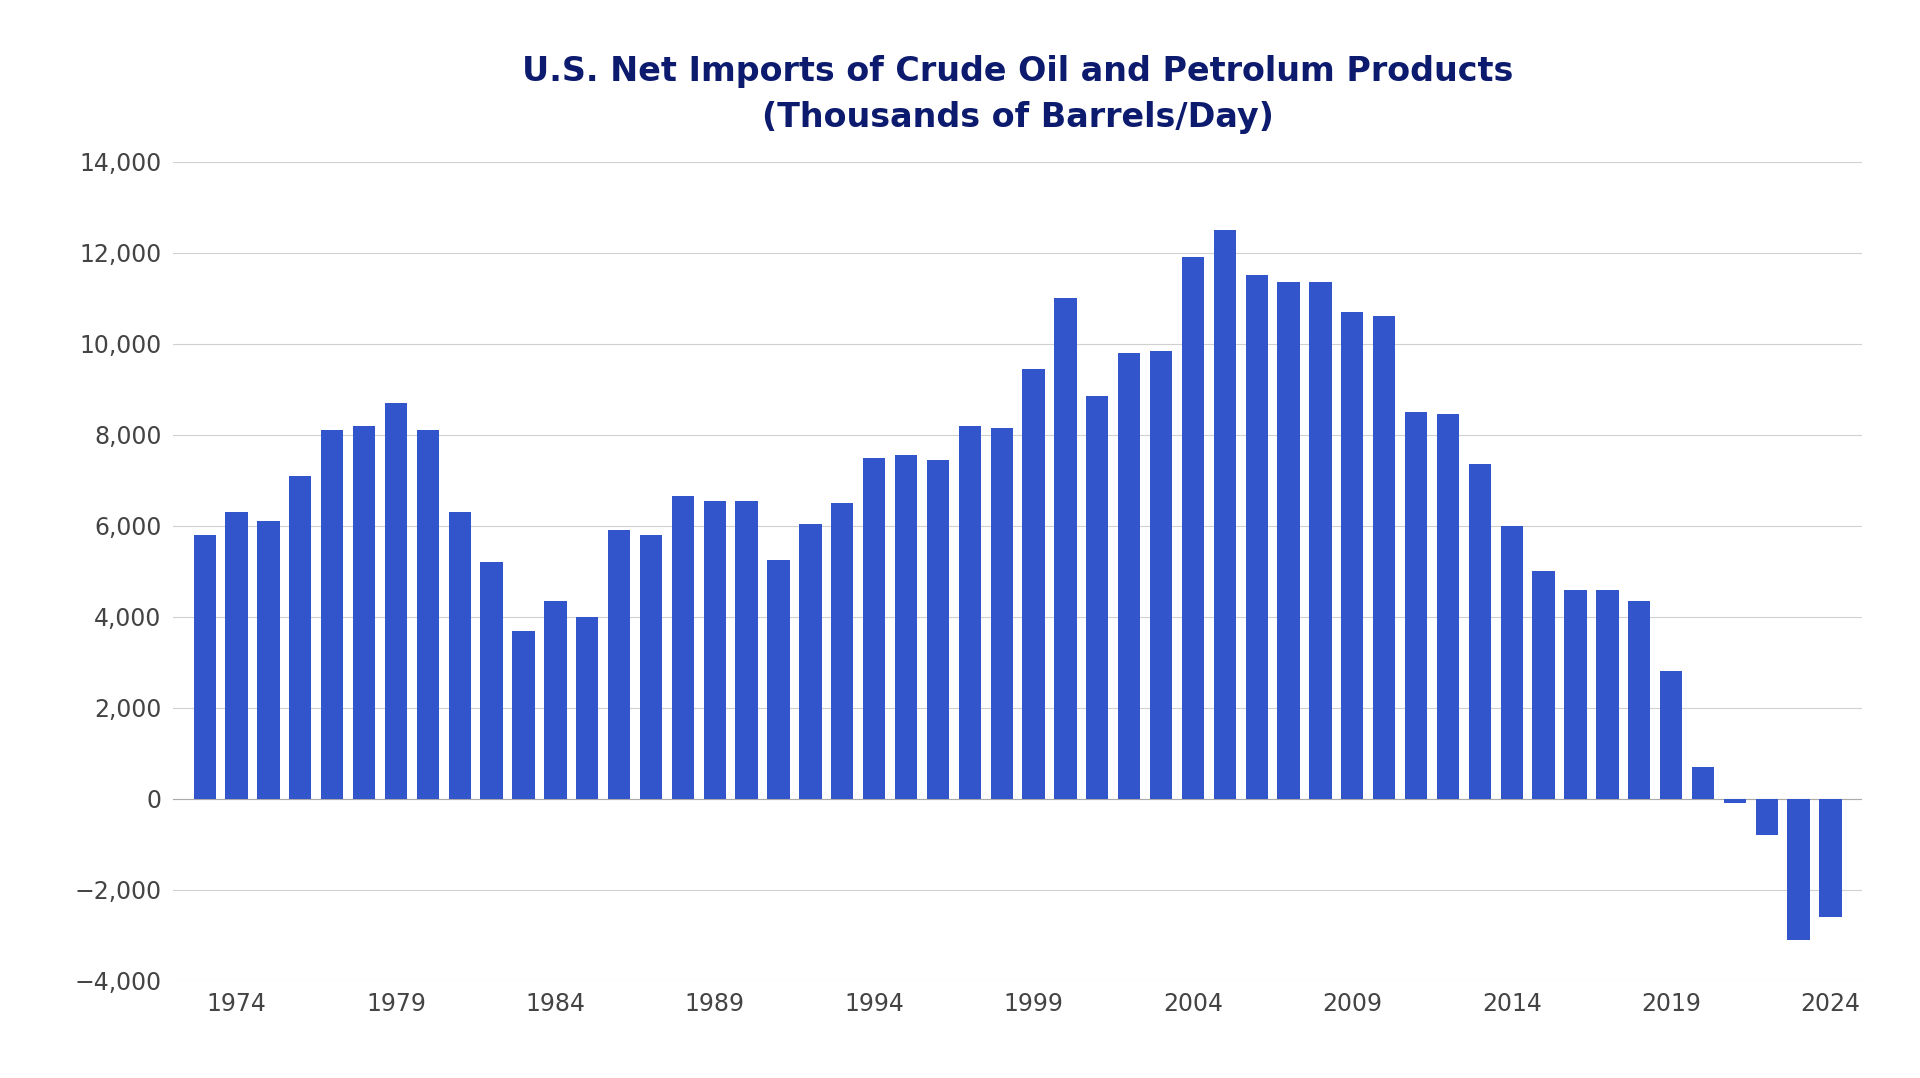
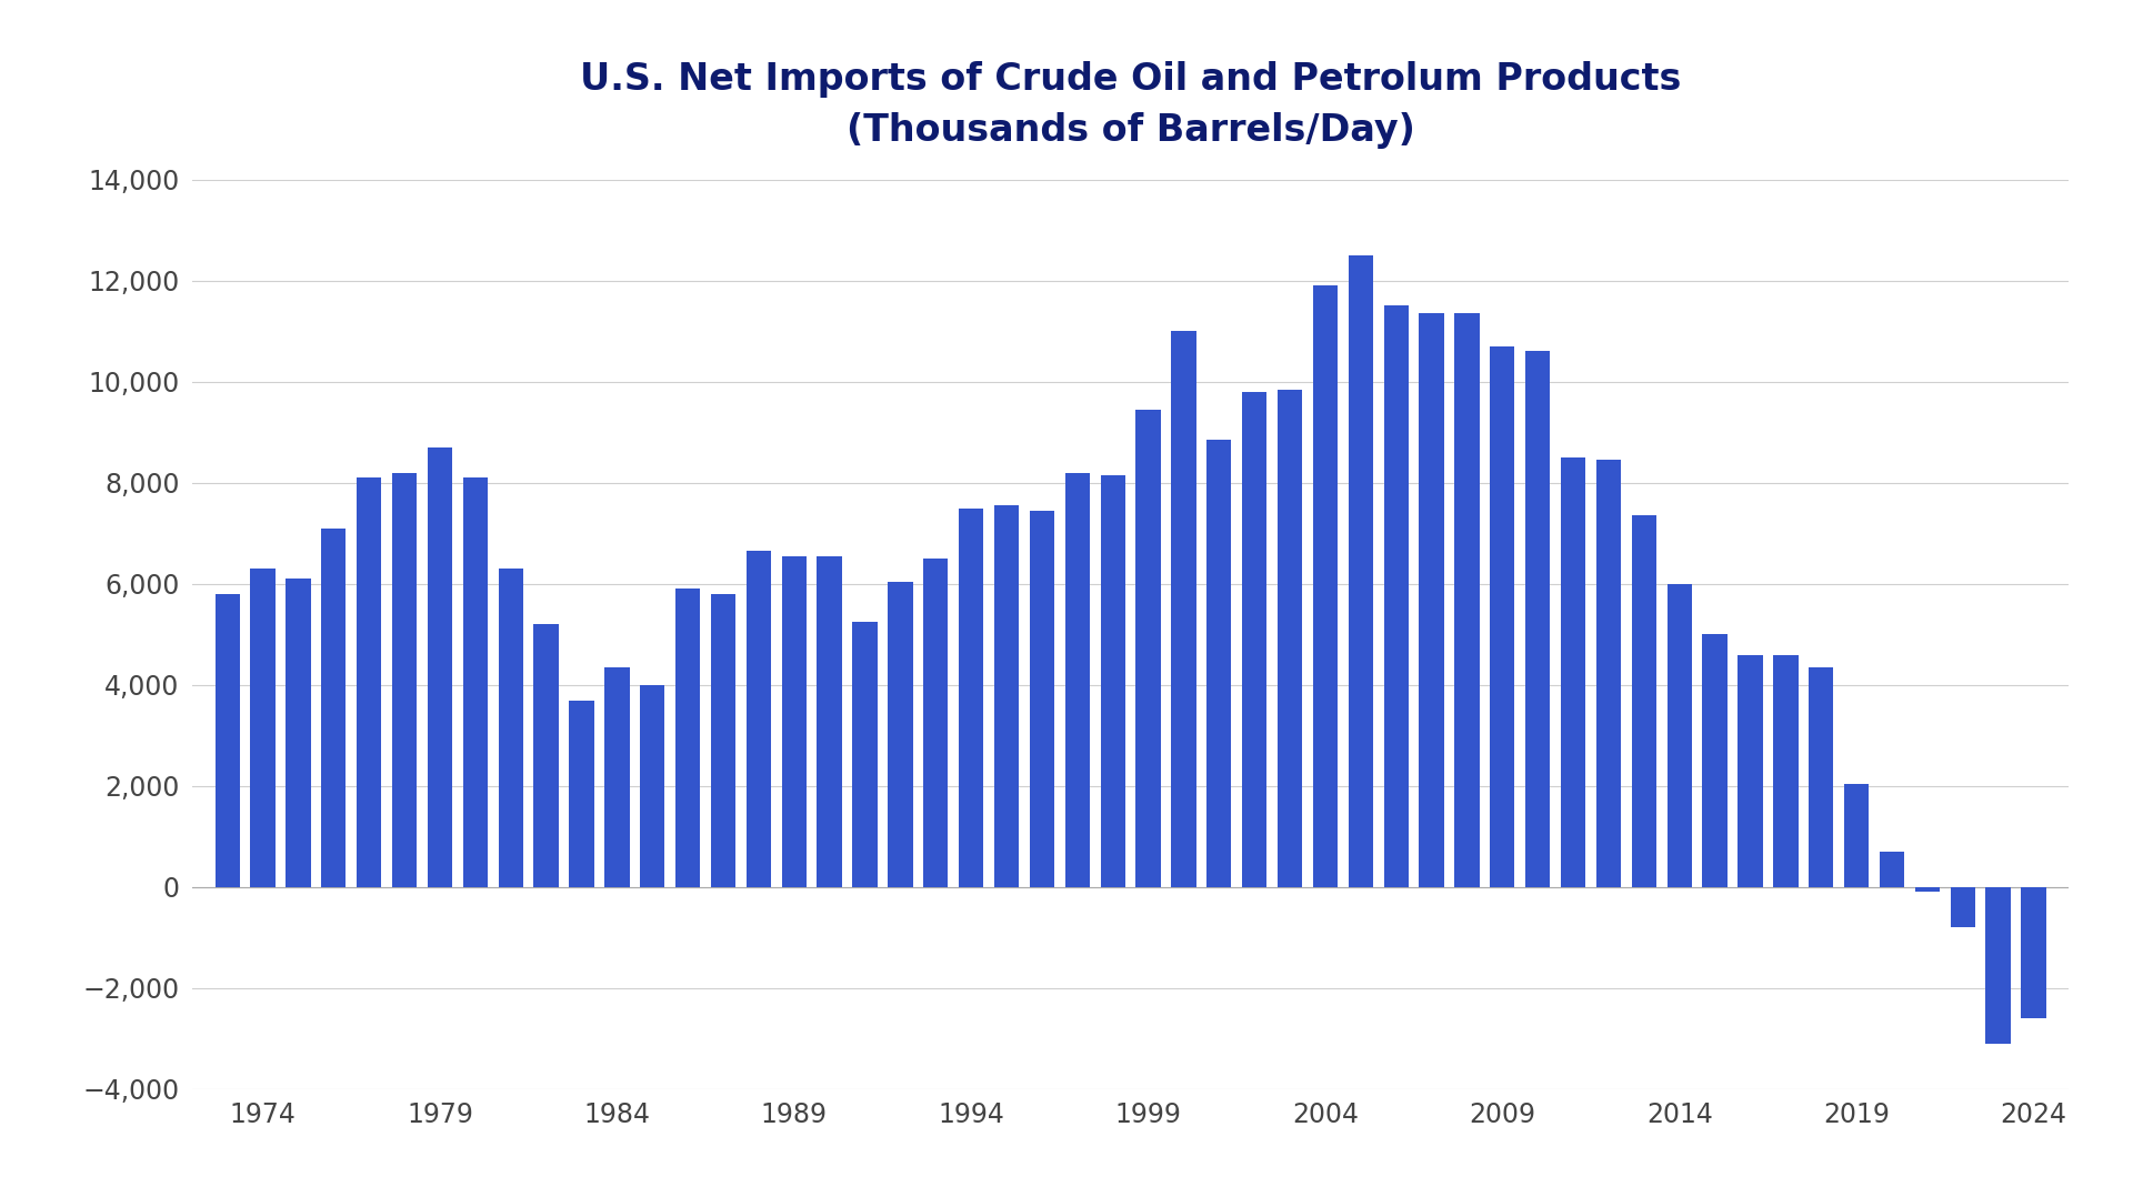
2019: 2,800 -> 2,050
